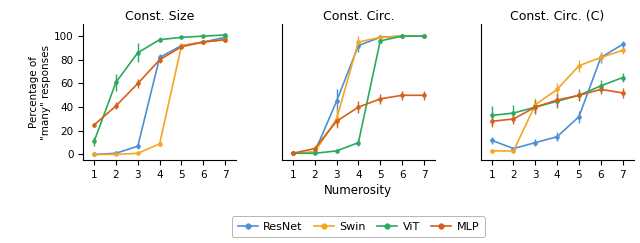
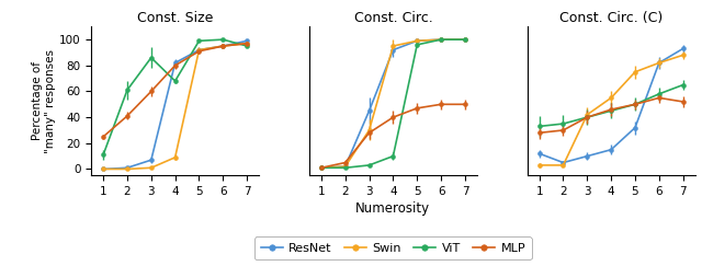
Const. Size/ViT/4: 97 -> 68
Const. Size/ViT/7: 101 -> 95
